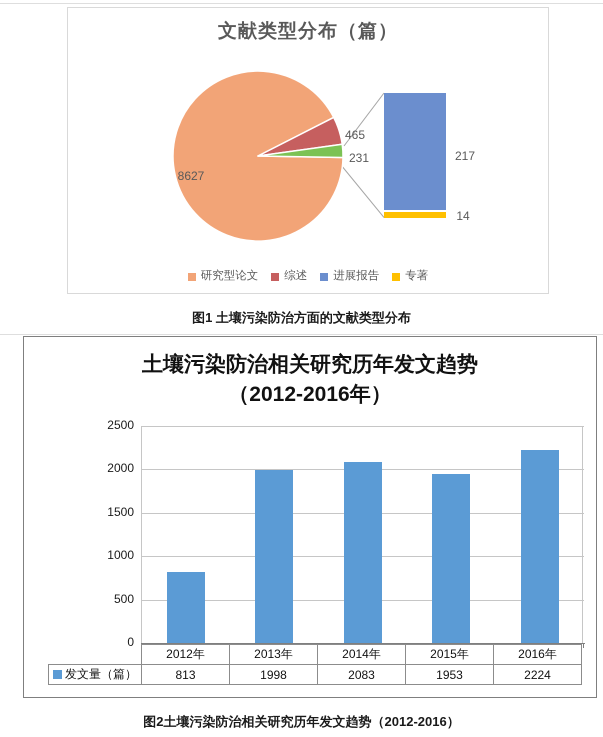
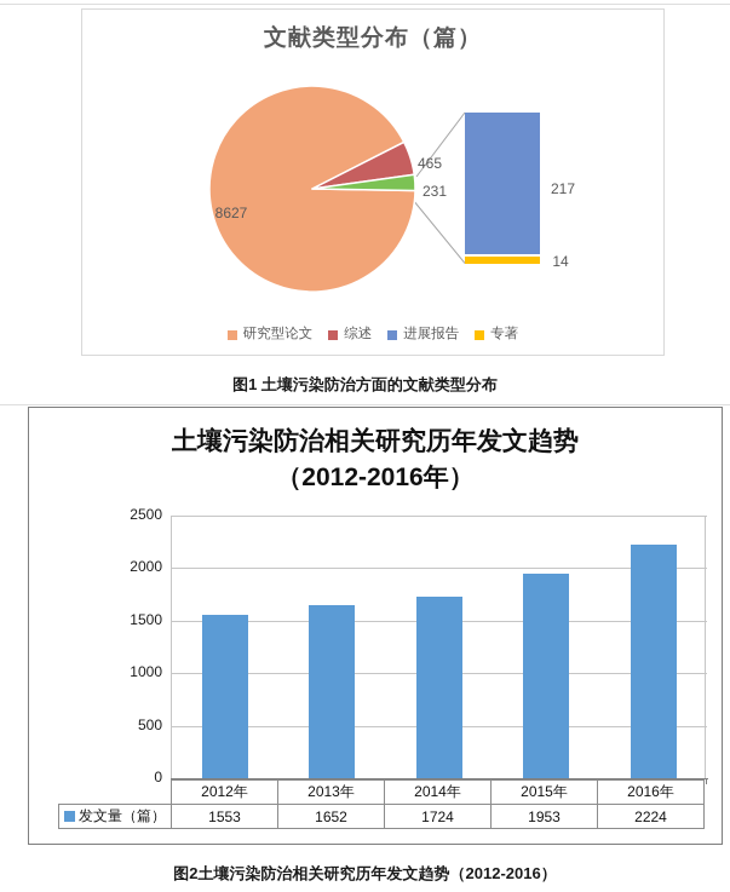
土壤污染防治相关研究历年发文趋势（2012-2016年）/2012年: 813 -> 1553
土壤污染防治相关研究历年发文趋势（2012-2016年）/2013年: 1998 -> 1652
土壤污染防治相关研究历年发文趋势（2012-2016年）/2014年: 2083 -> 1724
